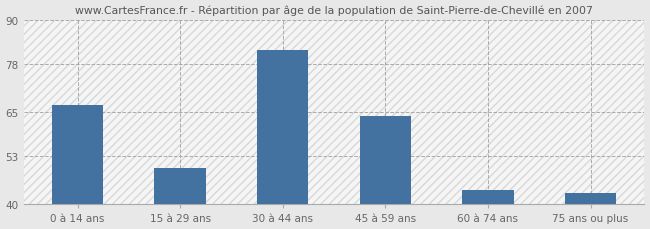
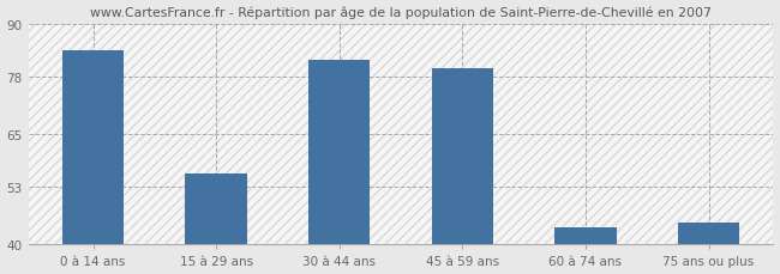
0 à 14 ans: 67 -> 84
15 à 29 ans: 50 -> 56
45 à 59 ans: 64 -> 80
75 ans ou plus: 43 -> 45
